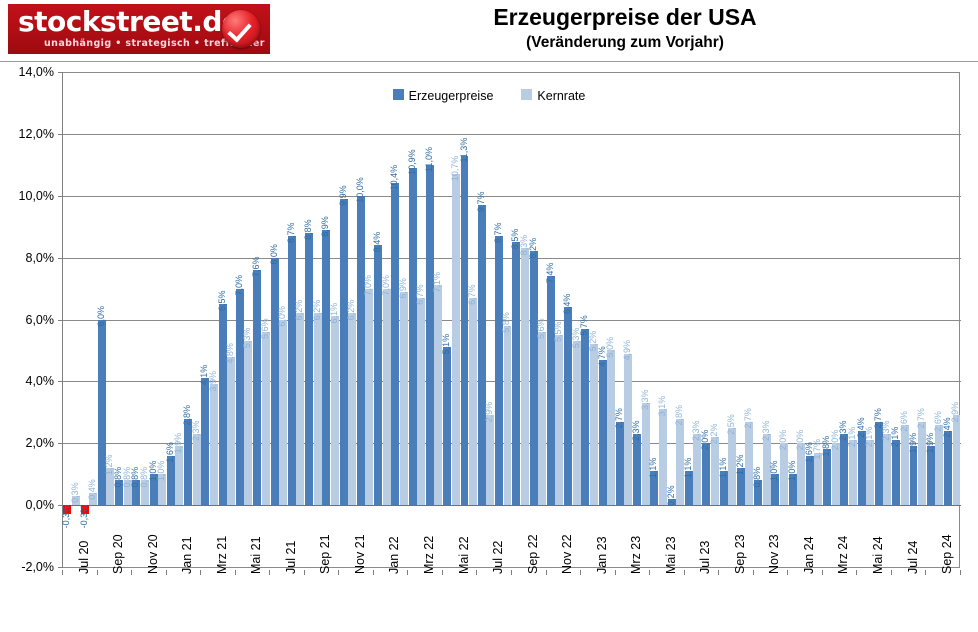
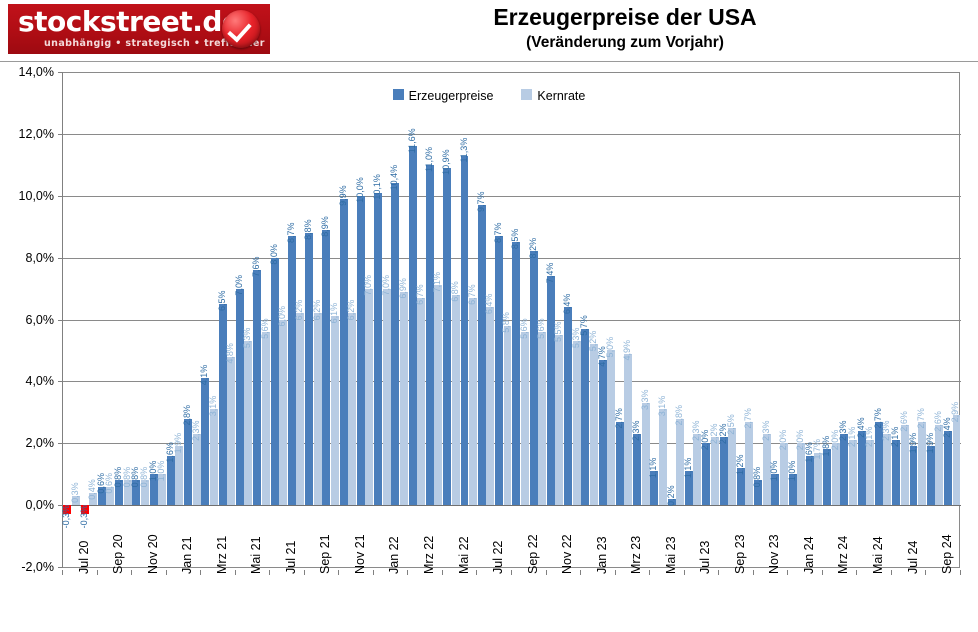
Erzeugerpreise/Sep 20: 6,0% -> 0,6%
Kernrate/Sep 20: 1,2% -> 0,6%
Kernrate/Mrz 21: 3,9% -> 3,1%
Erzeugerpreise/Jan 22: 8,4% -> 10,1%
Erzeugerpreise/Mrz 22: 10,9% -> 11,6%
Erzeugerpreise/Mai 22: 5,1% -> 10,9%
Kernrate/Mai 22: 10,7% -> 6,8%
Kernrate/Jul 22: 2,9% -> 6,4%
Kernrate/Sep 22: 8,3% -> 5,6%
Erzeugerpreise/Sep 23: 1,1% -> 2,2%
